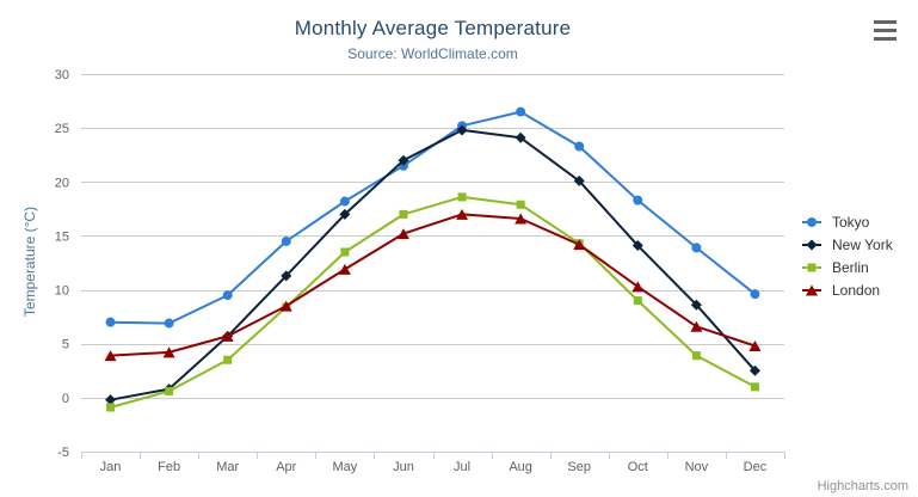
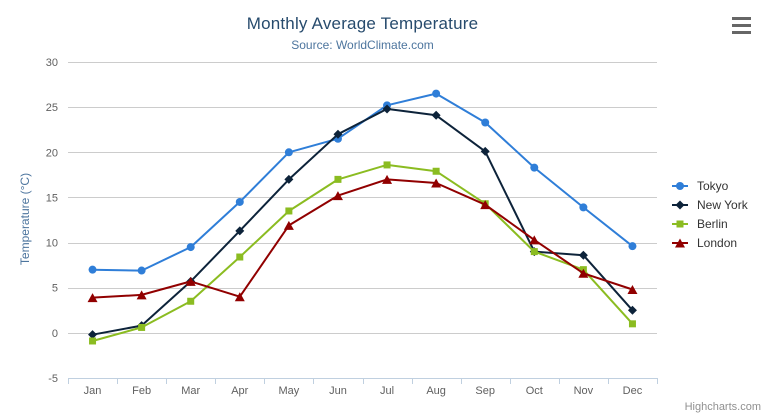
London/Apr: 8 -> 4
Tokyo/May: 18 -> 20
New York/Oct: 14 -> 9
Berlin/Nov: 4 -> 7
